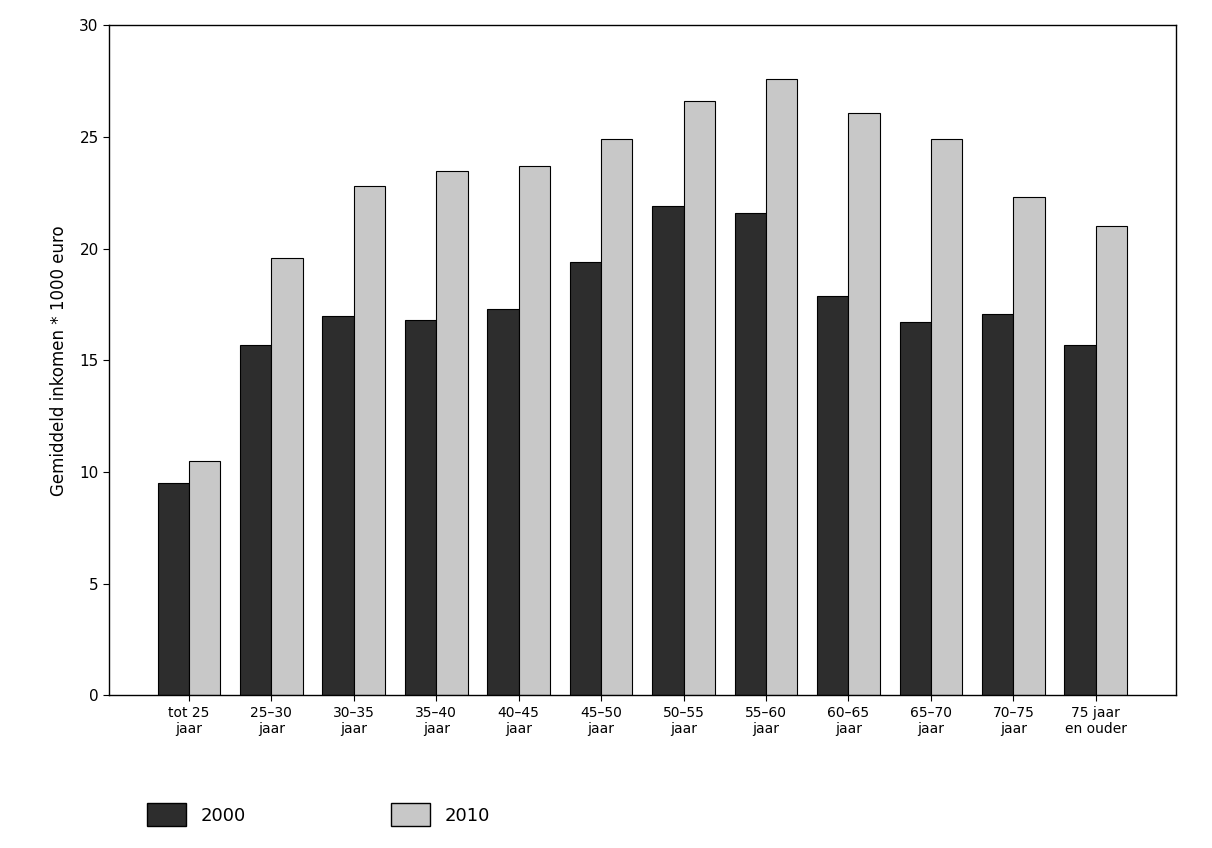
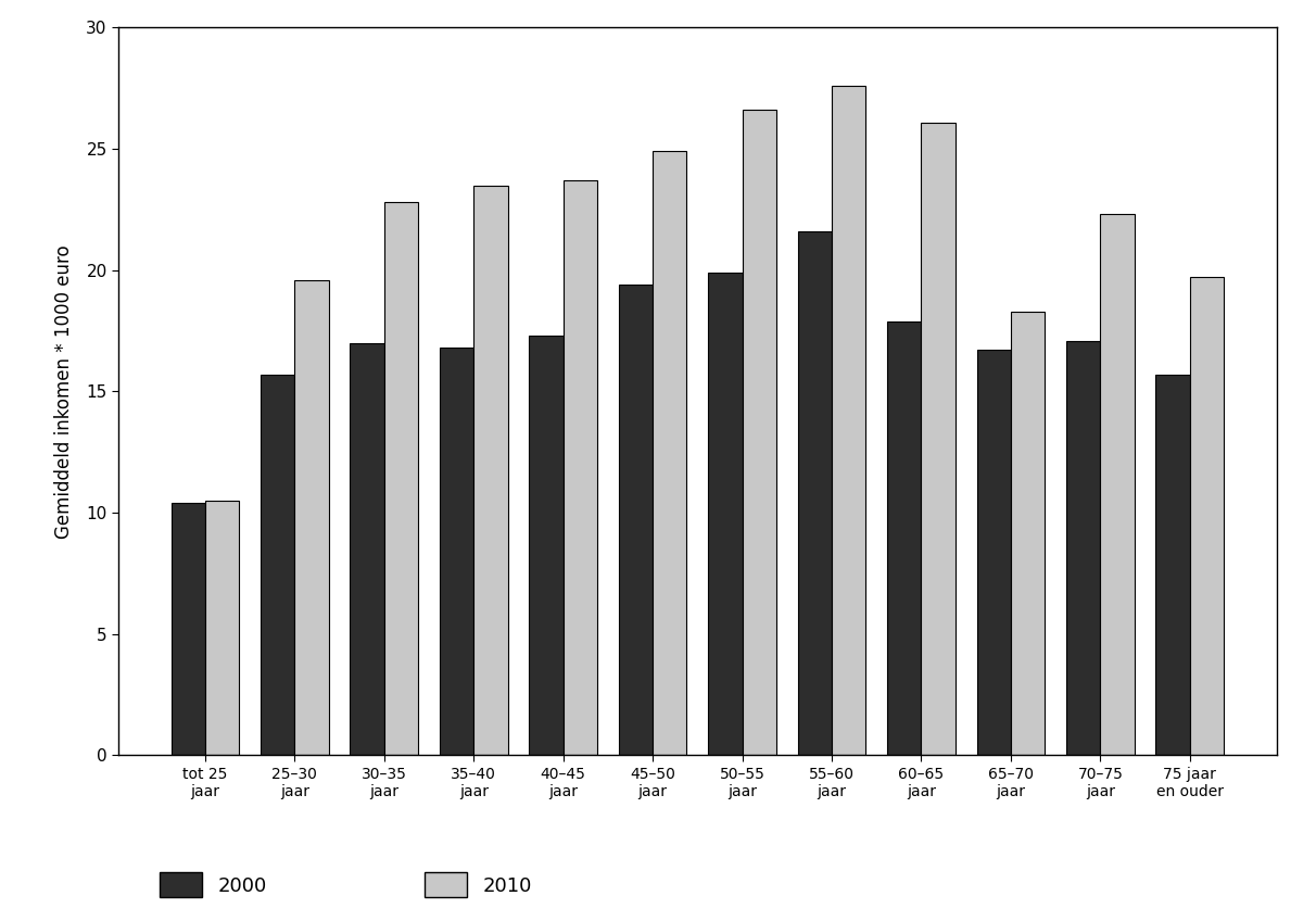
2000/tot 25 jaar: 9.5 -> 10.4
2000/50–55 jaar: 21.9 -> 19.9
2010/65–70 jaar: 24.9 -> 18.3
2010/75 jaar en ouder: 21.0 -> 19.7
